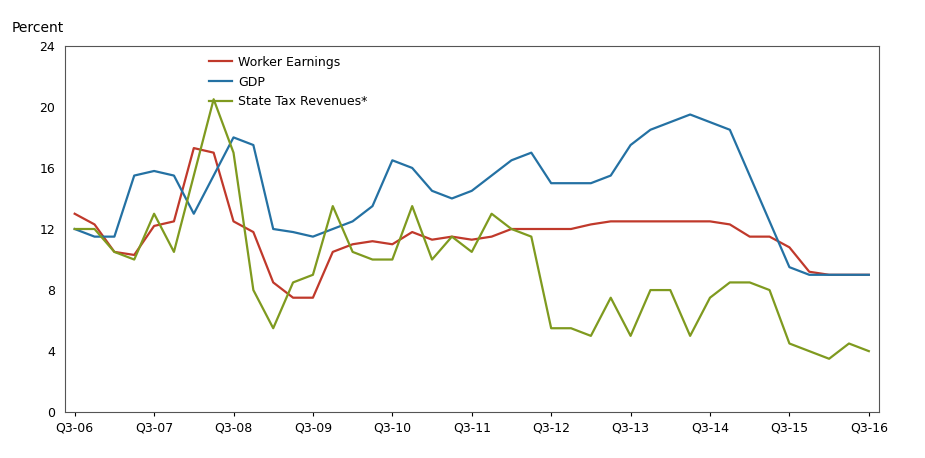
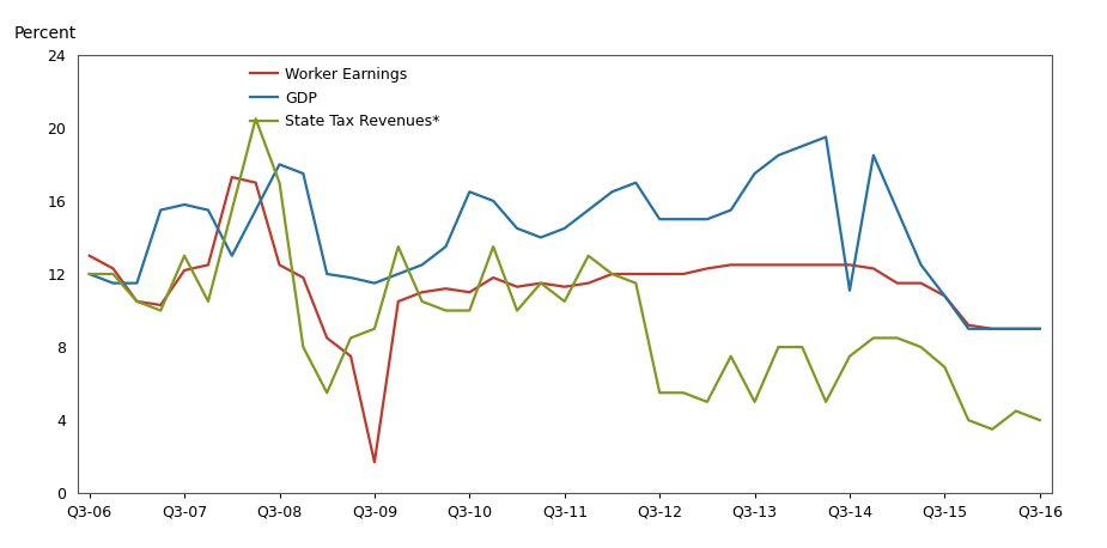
Worker Earnings/Q3-09: 7.5 -> 1.7
GDP/Q3-14: 19.0 -> 11.1
GDP/Q3-15: 9.5 -> 10.8
State Tax Revenues*/Q3-15: 4.5 -> 6.9
